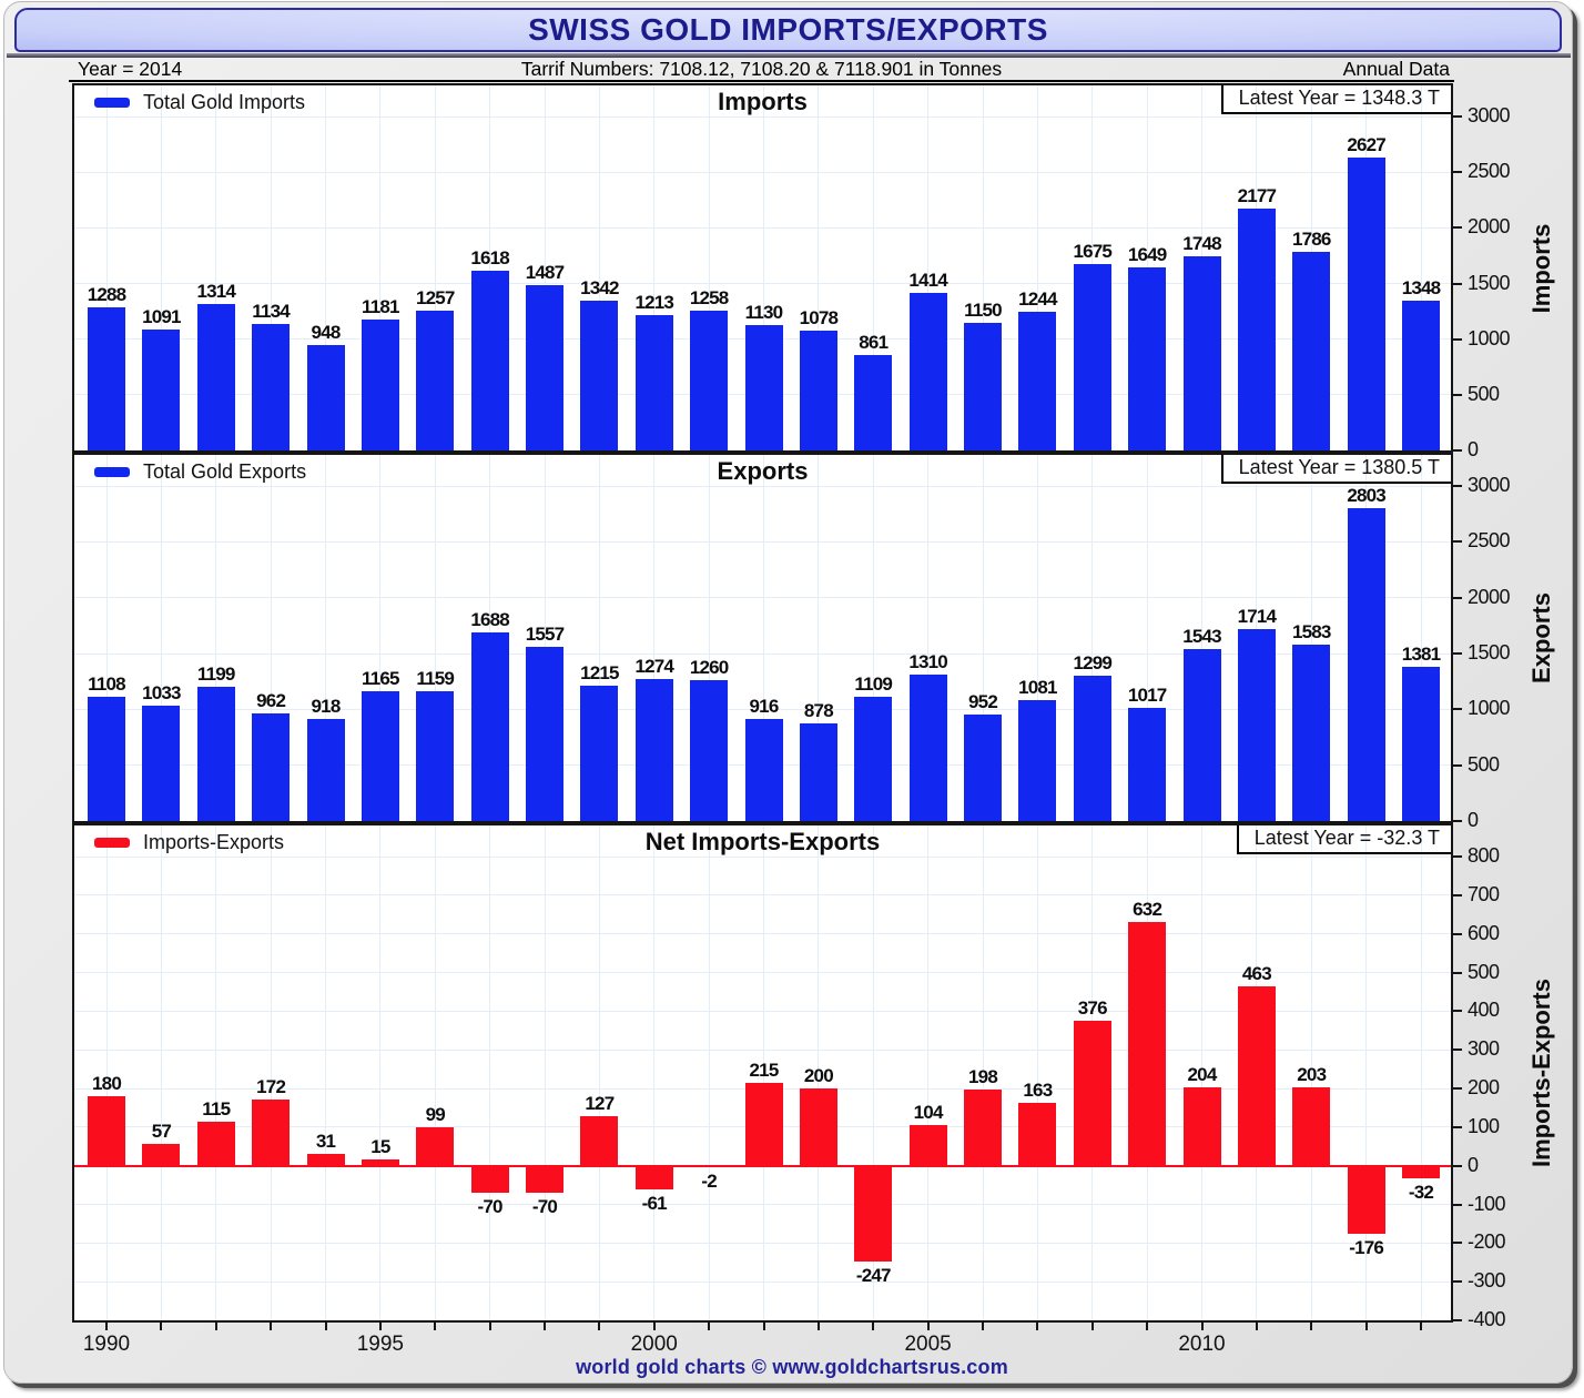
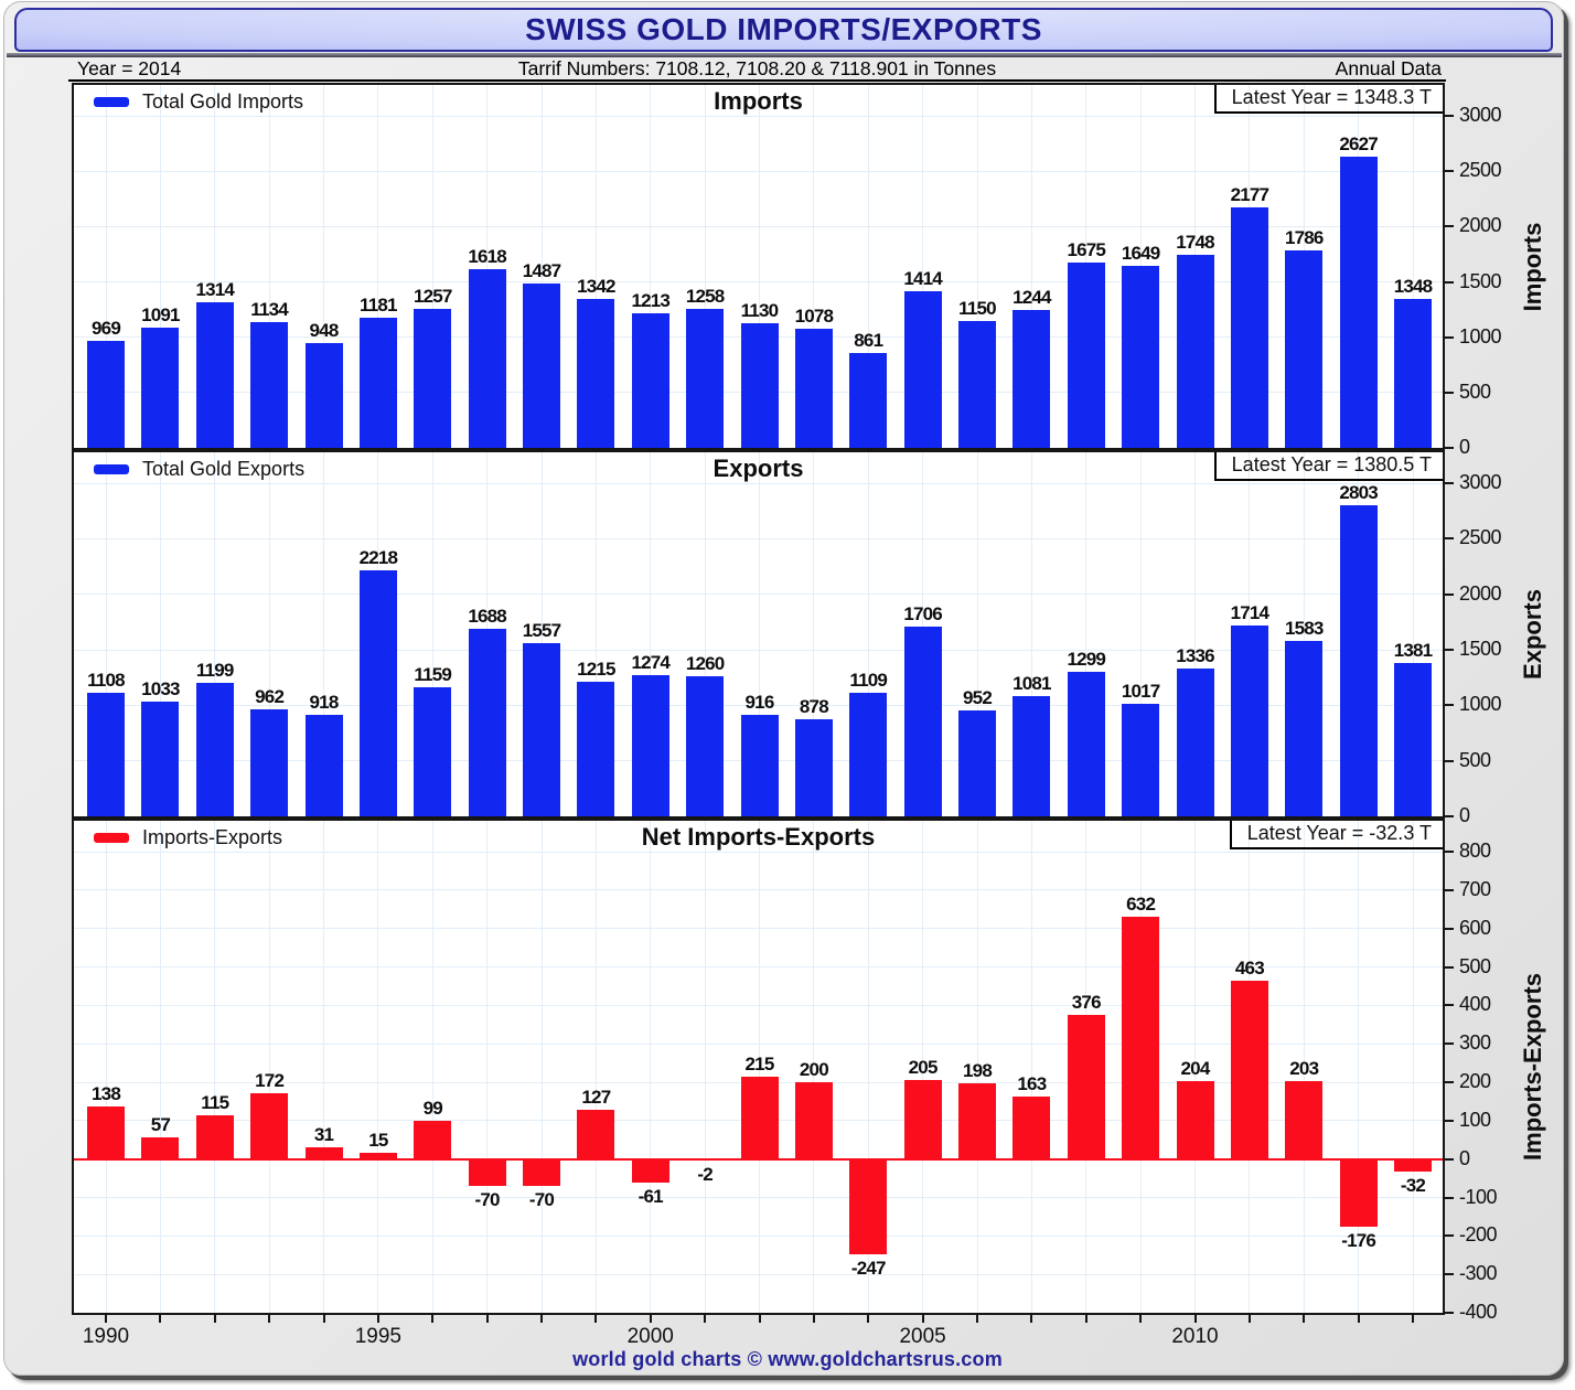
Imports/1990: 1288 -> 969
Exports/1995: 1165 -> 2218
Exports/2005: 1310 -> 1706
Exports/2010: 1543 -> 1336
Net Imports-Exports/1990: 180 -> 138
Net Imports-Exports/2005: 104 -> 205
